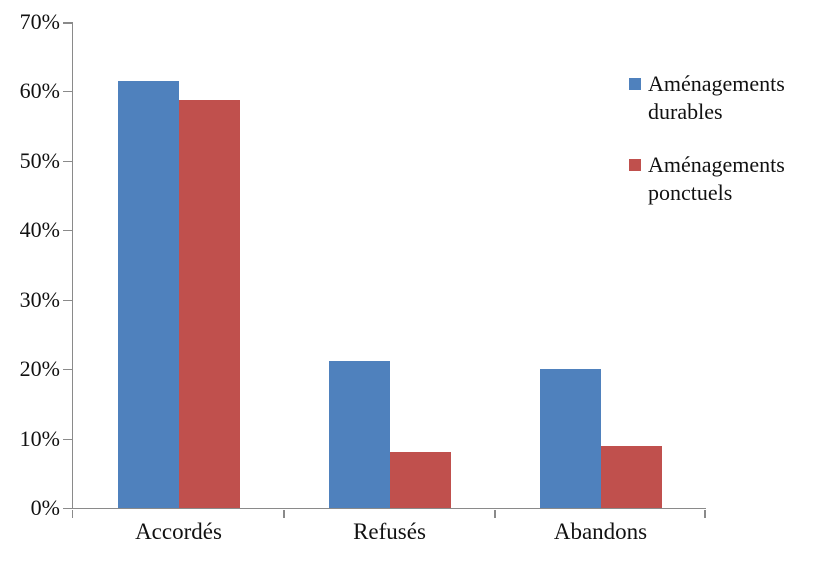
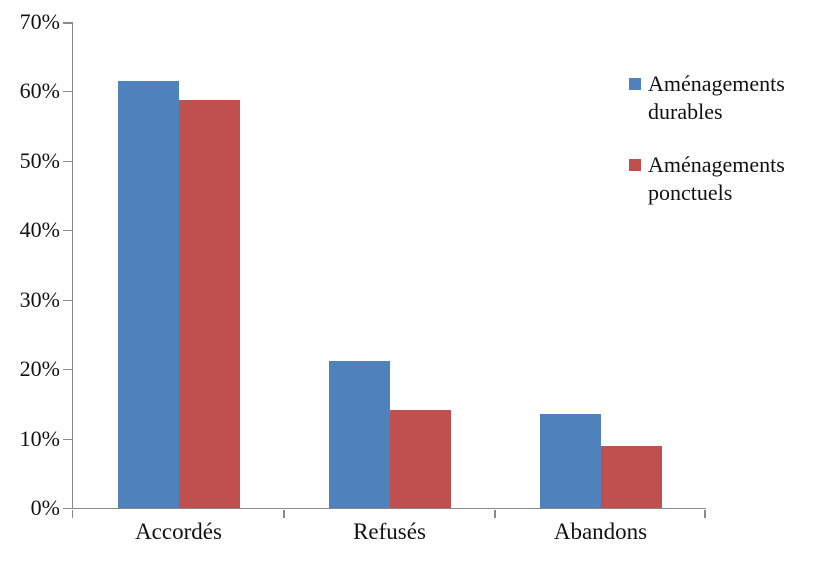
Aménagements ponctuels/Refusés: 8% -> 14%
Aménagements durables/Abandons: 20% -> 14%
